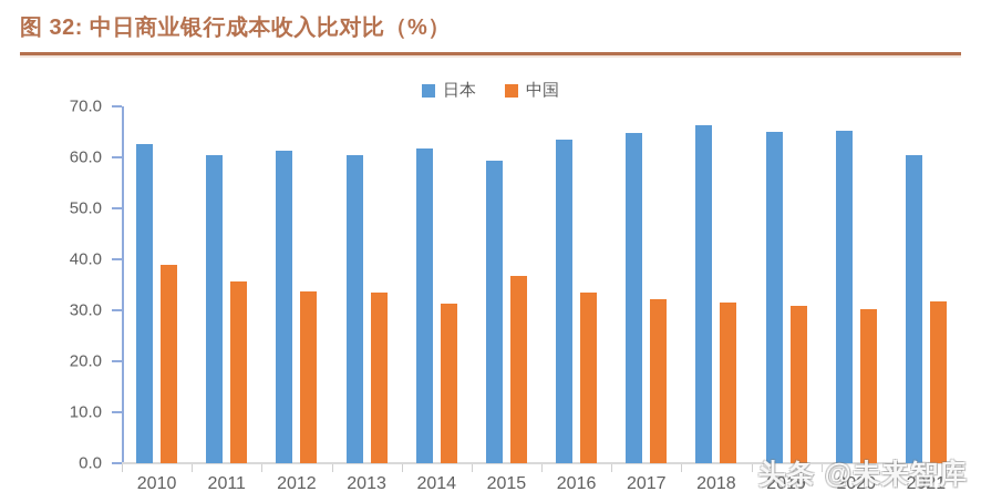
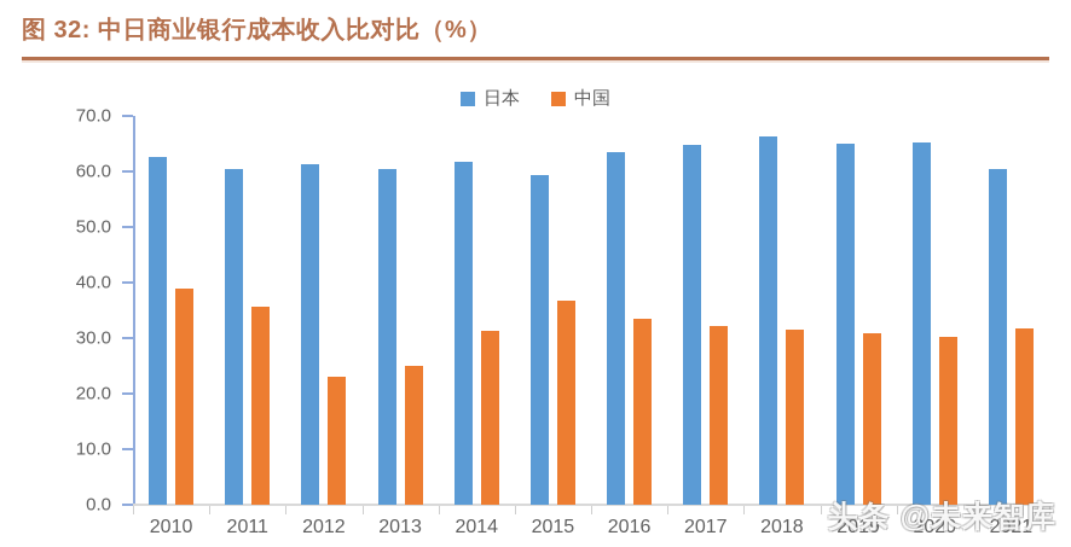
中国/2012: 34 -> 23
中国/2013: 34 -> 25
